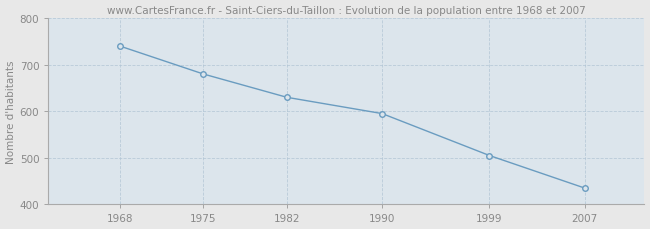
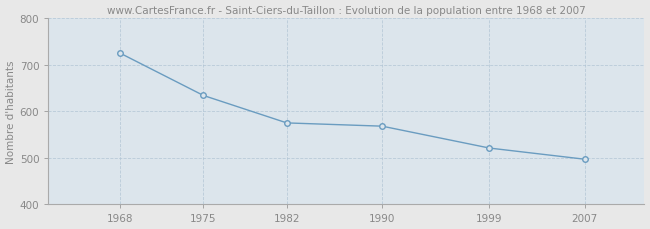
1968: 740 -> 725
1975: 680 -> 634
1982: 630 -> 575
1990: 595 -> 568
1999: 505 -> 521
2007: 435 -> 497
